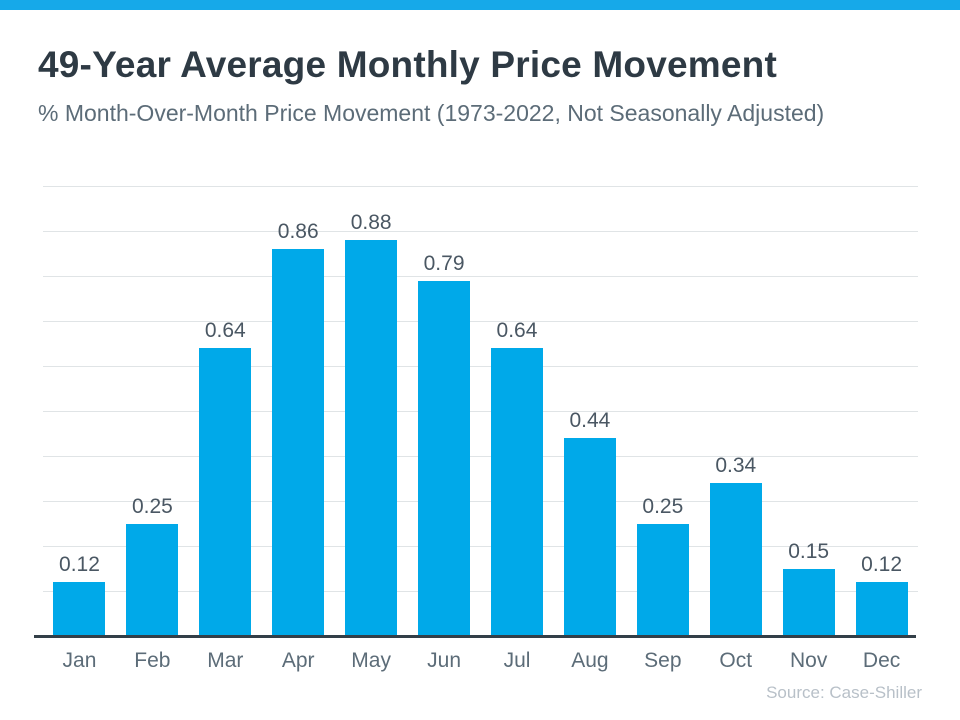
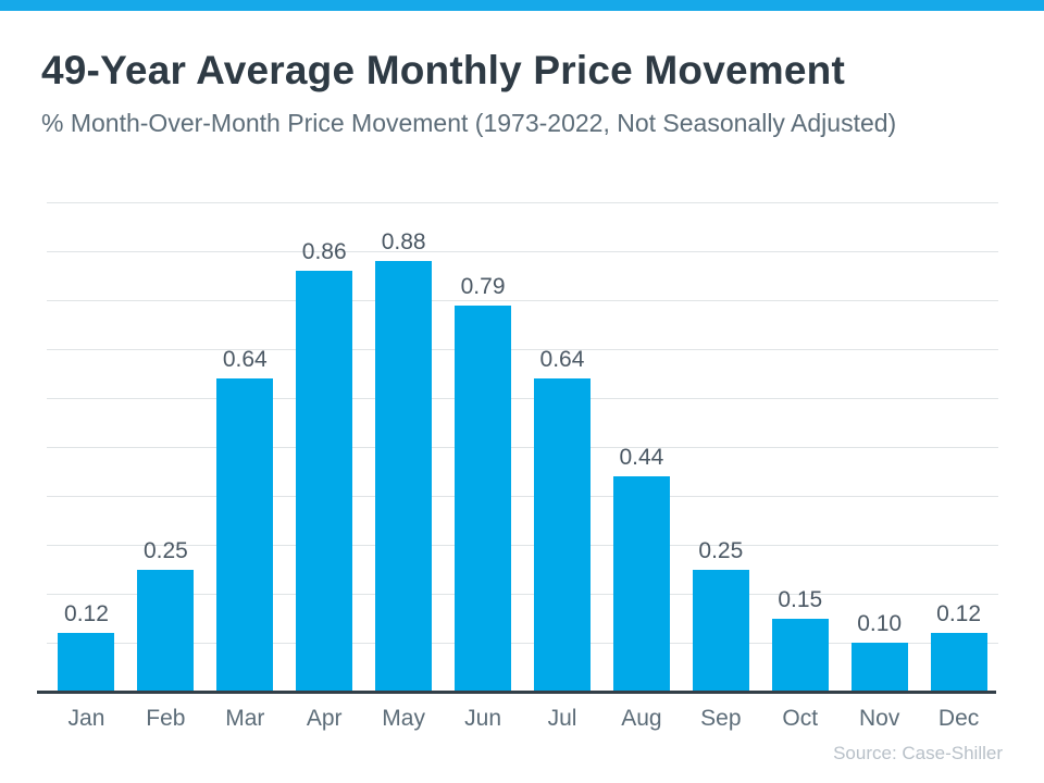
Oct: 0.34 -> 0.15
Nov: 0.15 -> 0.10
